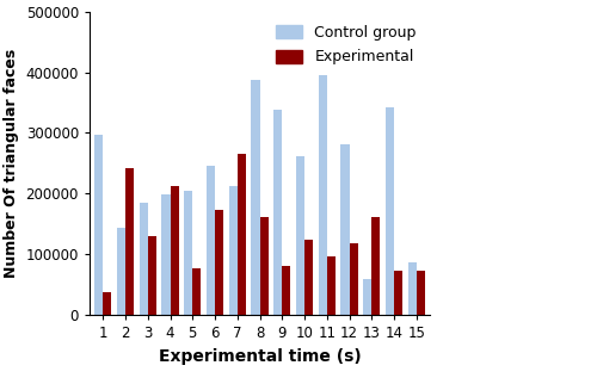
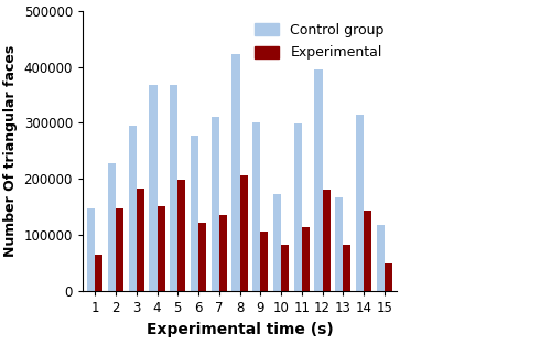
Control group/1: 296000 -> 148000
Experimental/1: 38000 -> 65000
Control group/2: 144000 -> 228000
Experimental/2: 242000 -> 148000
Control group/3: 184000 -> 294000
Experimental/3: 130000 -> 183000
Control group/4: 198000 -> 368000
Experimental/4: 212000 -> 152000
Control group/5: 204000 -> 368000
Experimental/5: 76000 -> 198000
Control group/6: 246000 -> 277000
Experimental/6: 174000 -> 122000
Control group/7: 212000 -> 310000
Experimental/7: 266000 -> 136000
Control group/8: 388000 -> 422000
Experimental/8: 162000 -> 206000
Control group/9: 338000 -> 301000
Experimental/9: 80000 -> 106000
Control group/10: 262000 -> 173000
Experimental/10: 124000 -> 82000
Control group/11: 396000 -> 298000
Experimental/11: 96000 -> 115000
Control group/12: 282000 -> 395000
Experimental/12: 118000 -> 181000
Control group/13: 60000 -> 168000
Experimental/13: 162000 -> 83000
Control group/14: 342000 -> 315000
Experimental/14: 72000 -> 144000
Control group/15: 86000 -> 118000
Experimental/15: 72000 -> 50000
